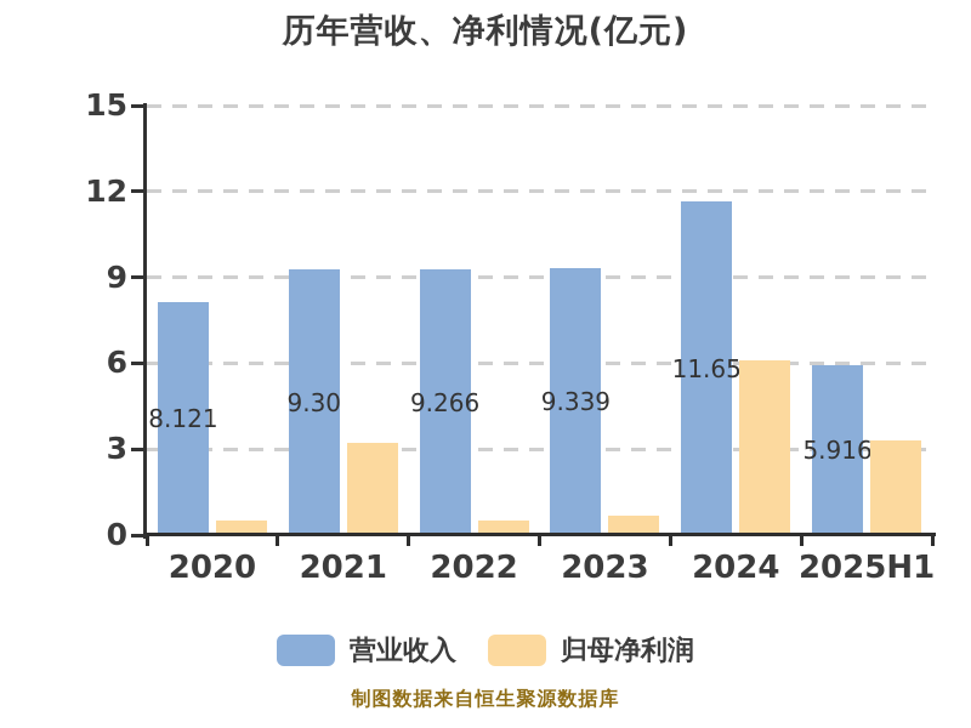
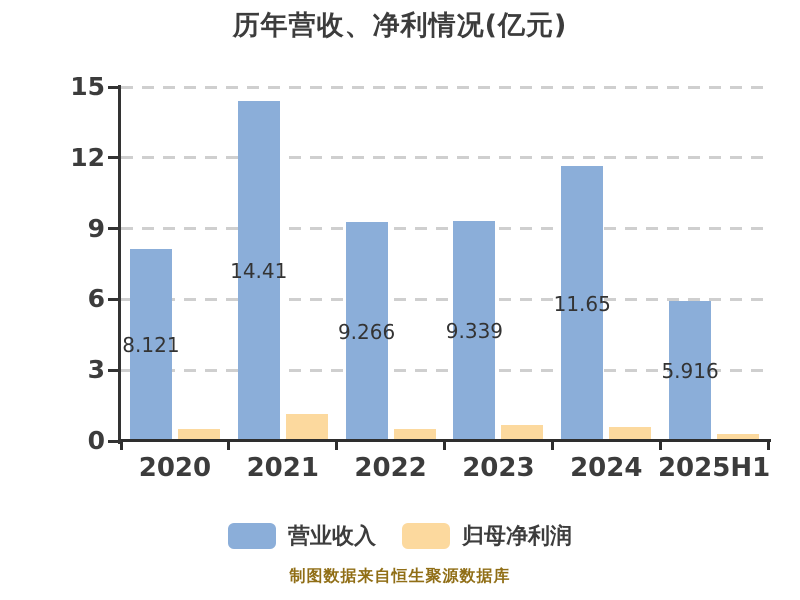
营业收入/2021: 9.30 -> 14.41
归母净利润/2021: 3.2 -> 1.1
归母净利润/2024: 6.1 -> 0.6
归母净利润/2025H1: 3.3 -> 0.3
